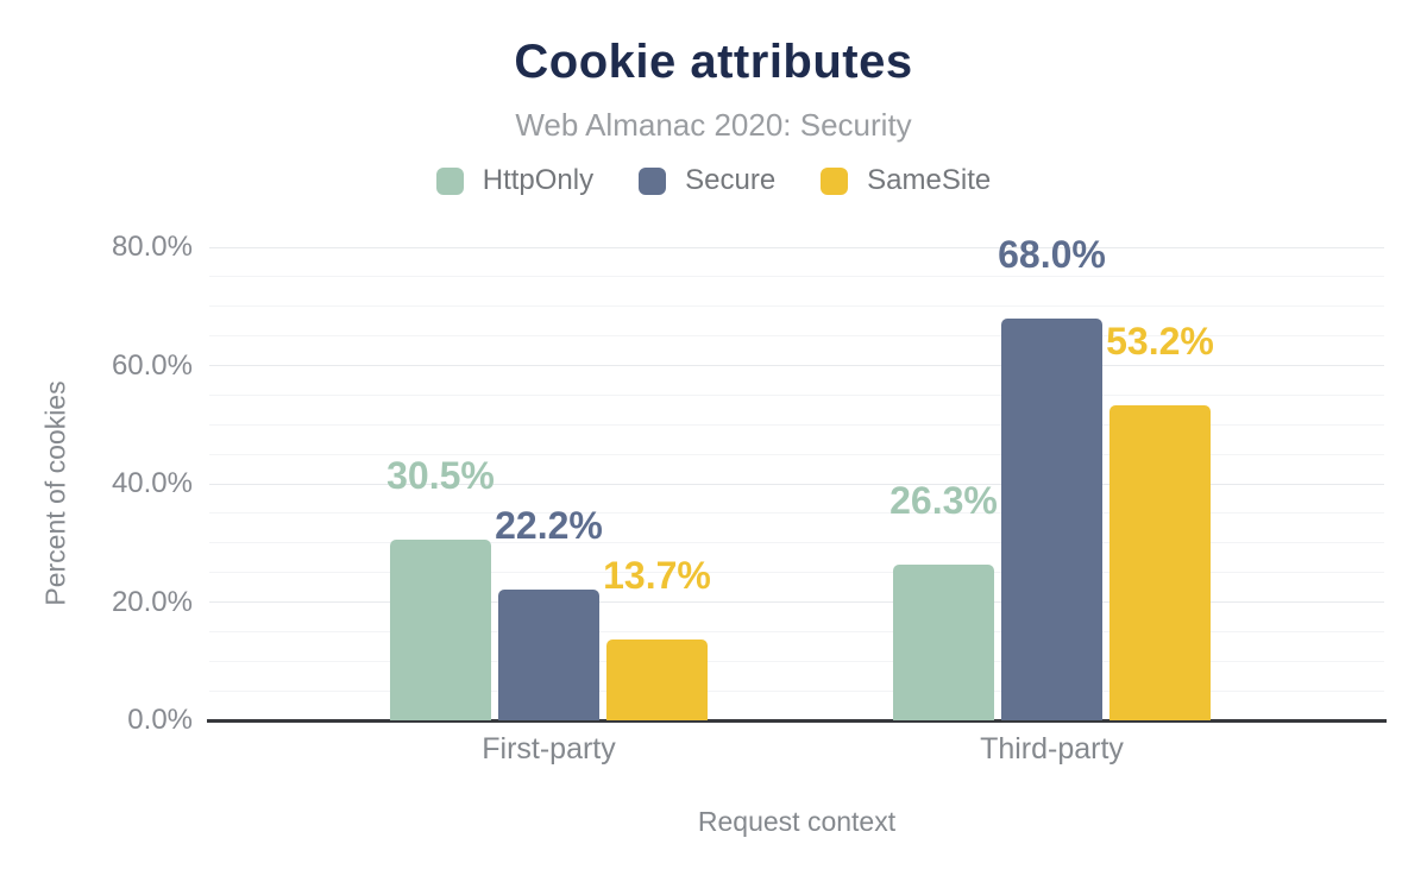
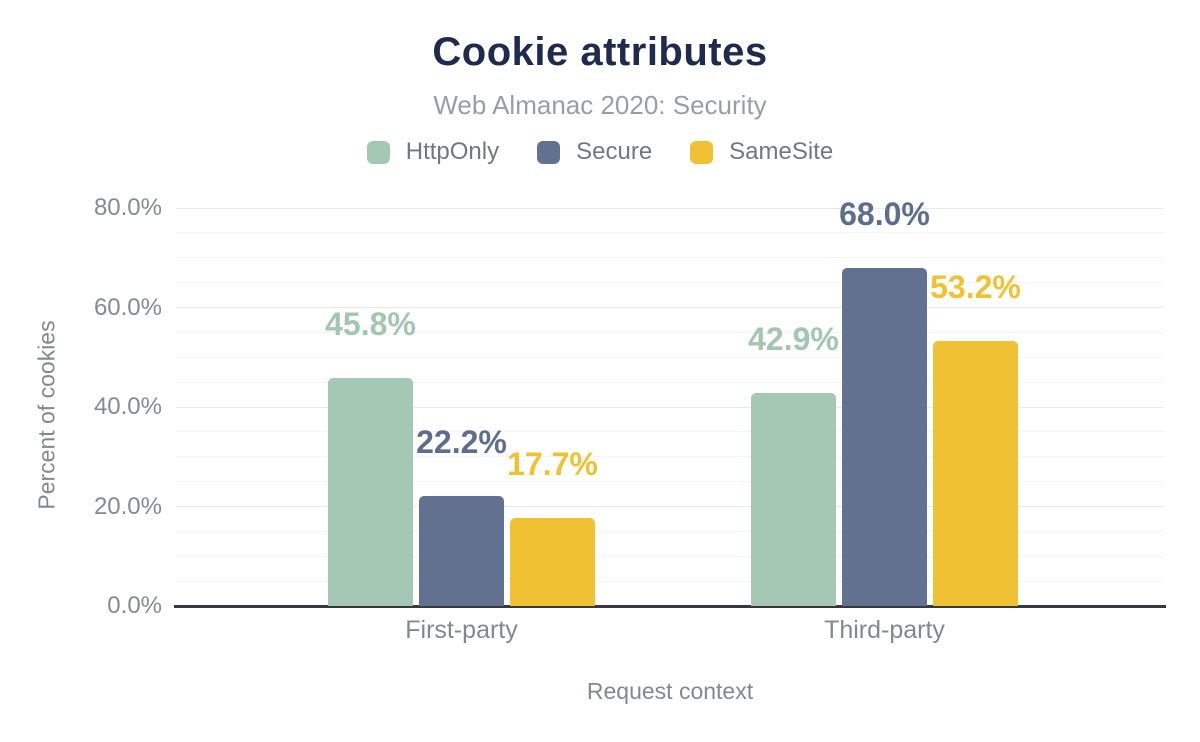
HttpOnly/First-party: 30.5% -> 45.8%
SameSite/First-party: 13.7% -> 17.7%
HttpOnly/Third-party: 26.3% -> 42.9%
